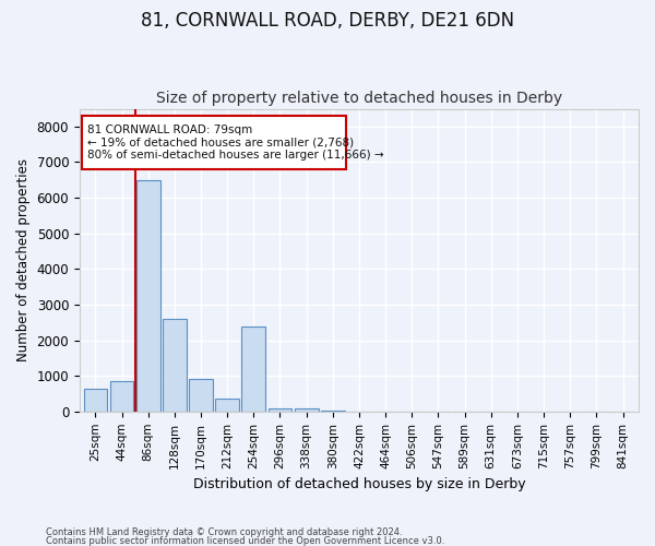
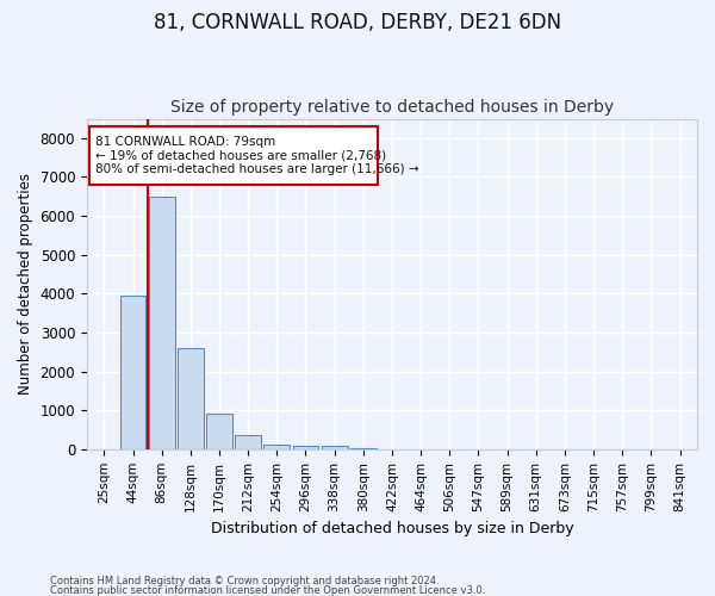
25sqm: 650 -> 0
44sqm: 850 -> 3950
254sqm: 2400 -> 130
